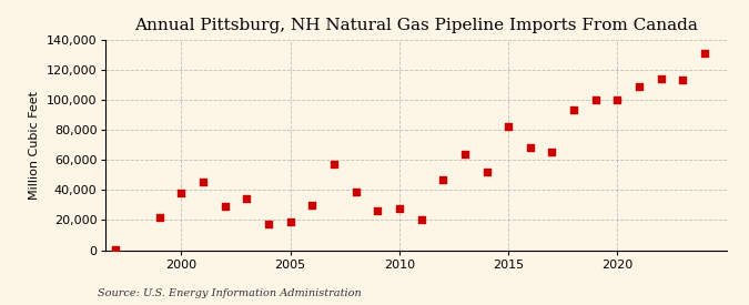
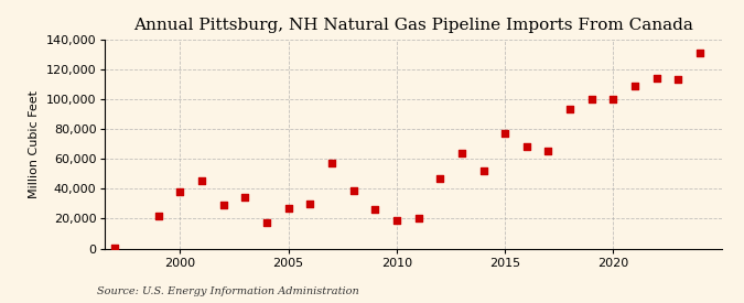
2005: 19,000 -> 27,000
2010: 28,000 -> 19,000
2015: 82,000 -> 77,000
